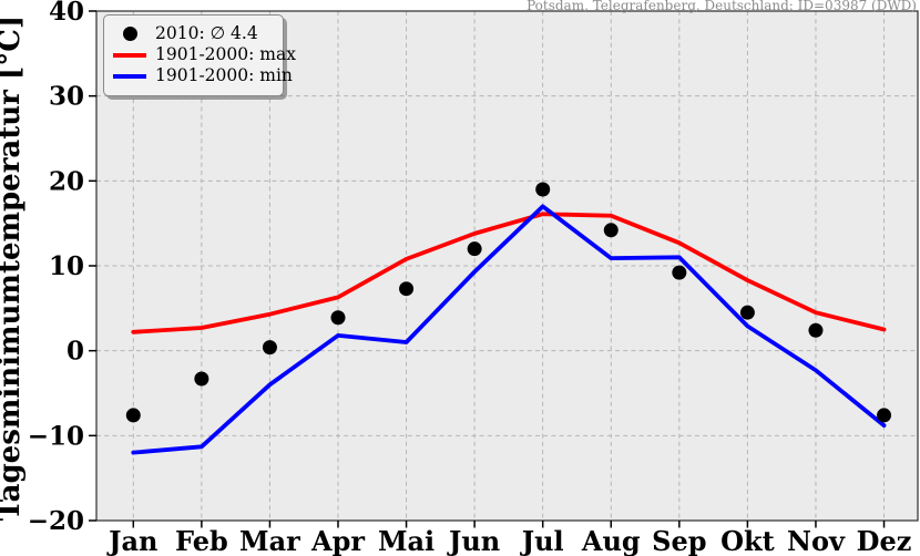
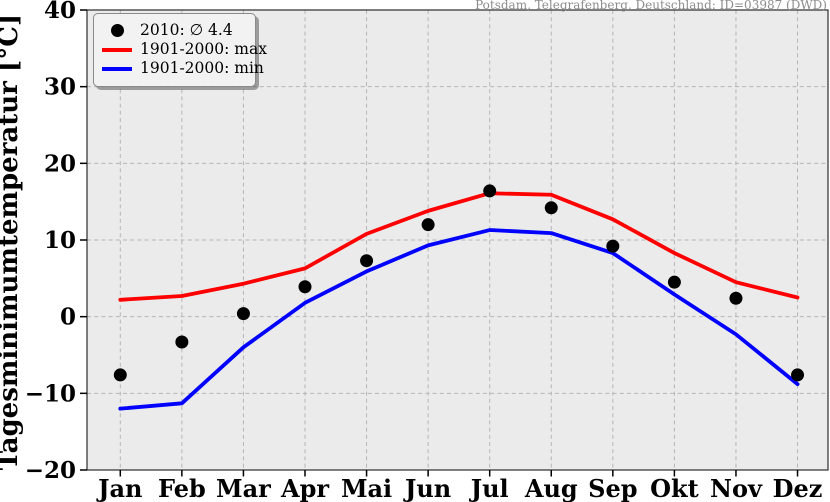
1901-2000: min/Mai: 1 -> 6
2010: ∅ 4.4/Jul: 19 -> 16
1901-2000: min/Jul: 17 -> 11
1901-2000: min/Sep: 11 -> 8
